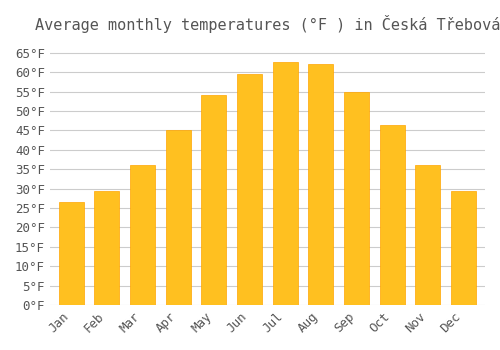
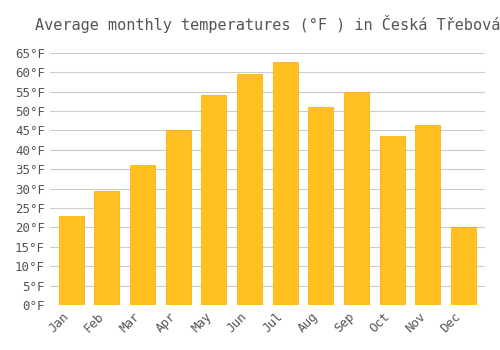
Jan: 26.5°F -> 23.0°F
Aug: 62.0°F -> 51.0°F
Oct: 46.5°F -> 43.5°F
Nov: 36.0°F -> 46.5°F
Dec: 29.5°F -> 20.0°F
